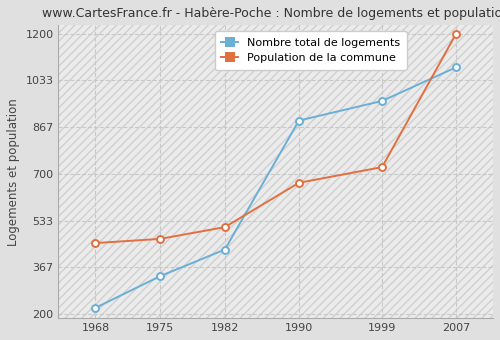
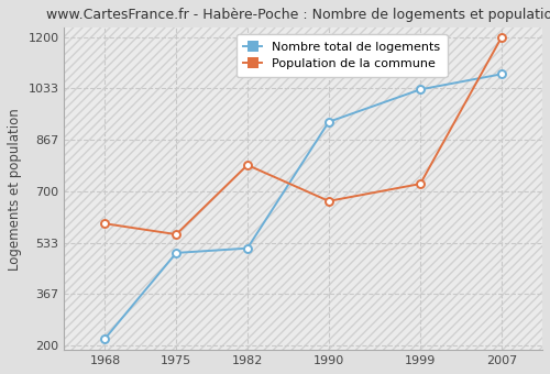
Population de la commune/1968: 453 -> 595
Nombre total de logements/1975: 335 -> 500
Population de la commune/1975: 468 -> 560
Nombre total de logements/1982: 430 -> 515
Population de la commune/1982: 510 -> 785
Nombre total de logements/1990: 890 -> 925
Nombre total de logements/1999: 960 -> 1030
